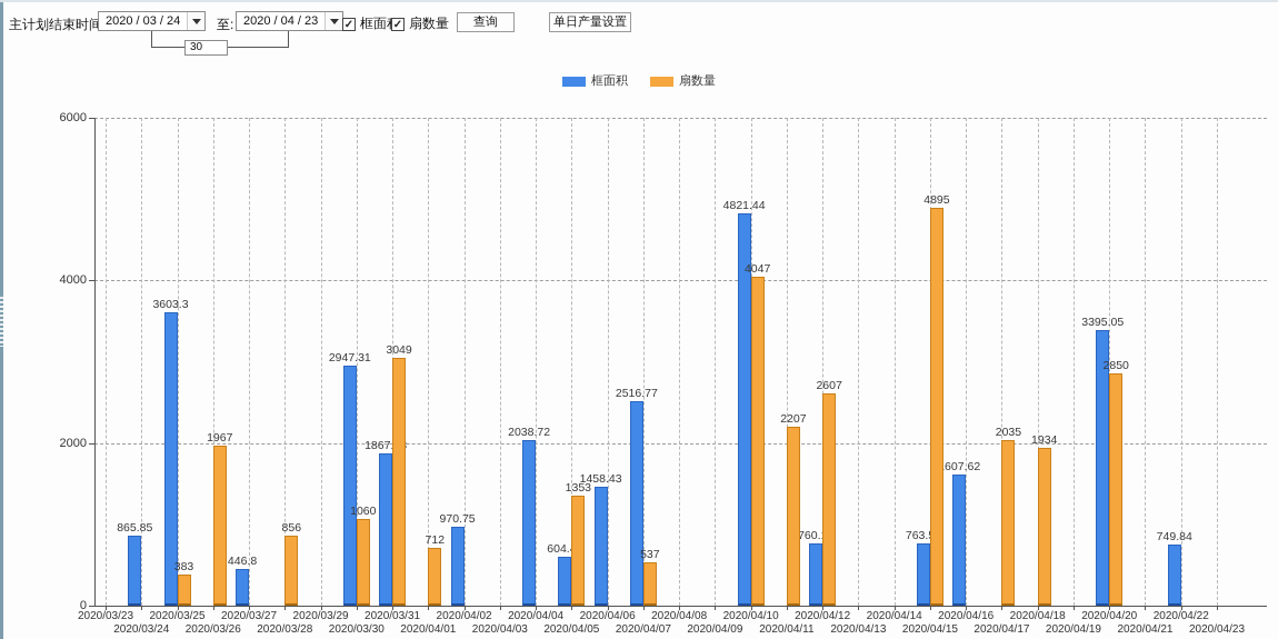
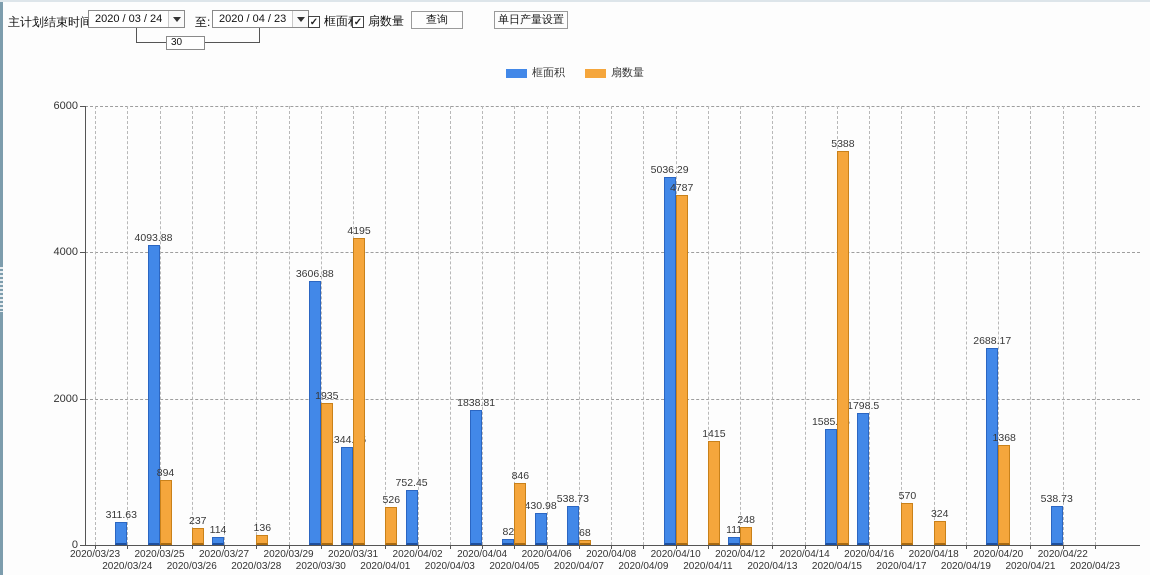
框面积/2020/03/24: 865.85 -> 311.63
框面积/2020/03/25: 3603.3 -> 4093.88
扇数量/2020/03/25: 383 -> 894
扇数量/2020/03/26: 1967 -> 237
框面积/2020/03/27: 446.8 -> 114
扇数量/2020/03/28: 856 -> 136
框面积/2020/03/30: 2947.31 -> 3606.88
扇数量/2020/03/30: 1060 -> 1935
框面积/2020/03/31: 1867.08 -> 1344.95
扇数量/2020/03/31: 3049 -> 4195
扇数量/2020/04/01: 712 -> 526
框面积/2020/04/02: 970.75 -> 752.45
框面积/2020/04/04: 2038.72 -> 1838.81
框面积/2020/04/05: 604.47 -> 82
扇数量/2020/04/05: 1353 -> 846
框面积/2020/04/06: 1458.43 -> 430.98
框面积/2020/04/07: 2516.77 -> 538.73
扇数量/2020/04/07: 537 -> 68
框面积/2020/04/10: 4821.44 -> 5036.29
扇数量/2020/04/10: 4047 -> 4787
扇数量/2020/04/11: 2207 -> 1415
框面积/2020/04/12: 760.16 -> 111
扇数量/2020/04/12: 2607 -> 248
框面积/2020/04/15: 763.59 -> 1585.96
扇数量/2020/04/15: 4895 -> 5388
框面积/2020/04/16: 1607.62 -> 1798.5
扇数量/2020/04/17: 2035 -> 570
扇数量/2020/04/18: 1934 -> 324
框面积/2020/04/20: 3395.05 -> 2688.17
扇数量/2020/04/20: 2850 -> 1368
框面积/2020/04/22: 749.84 -> 538.73
